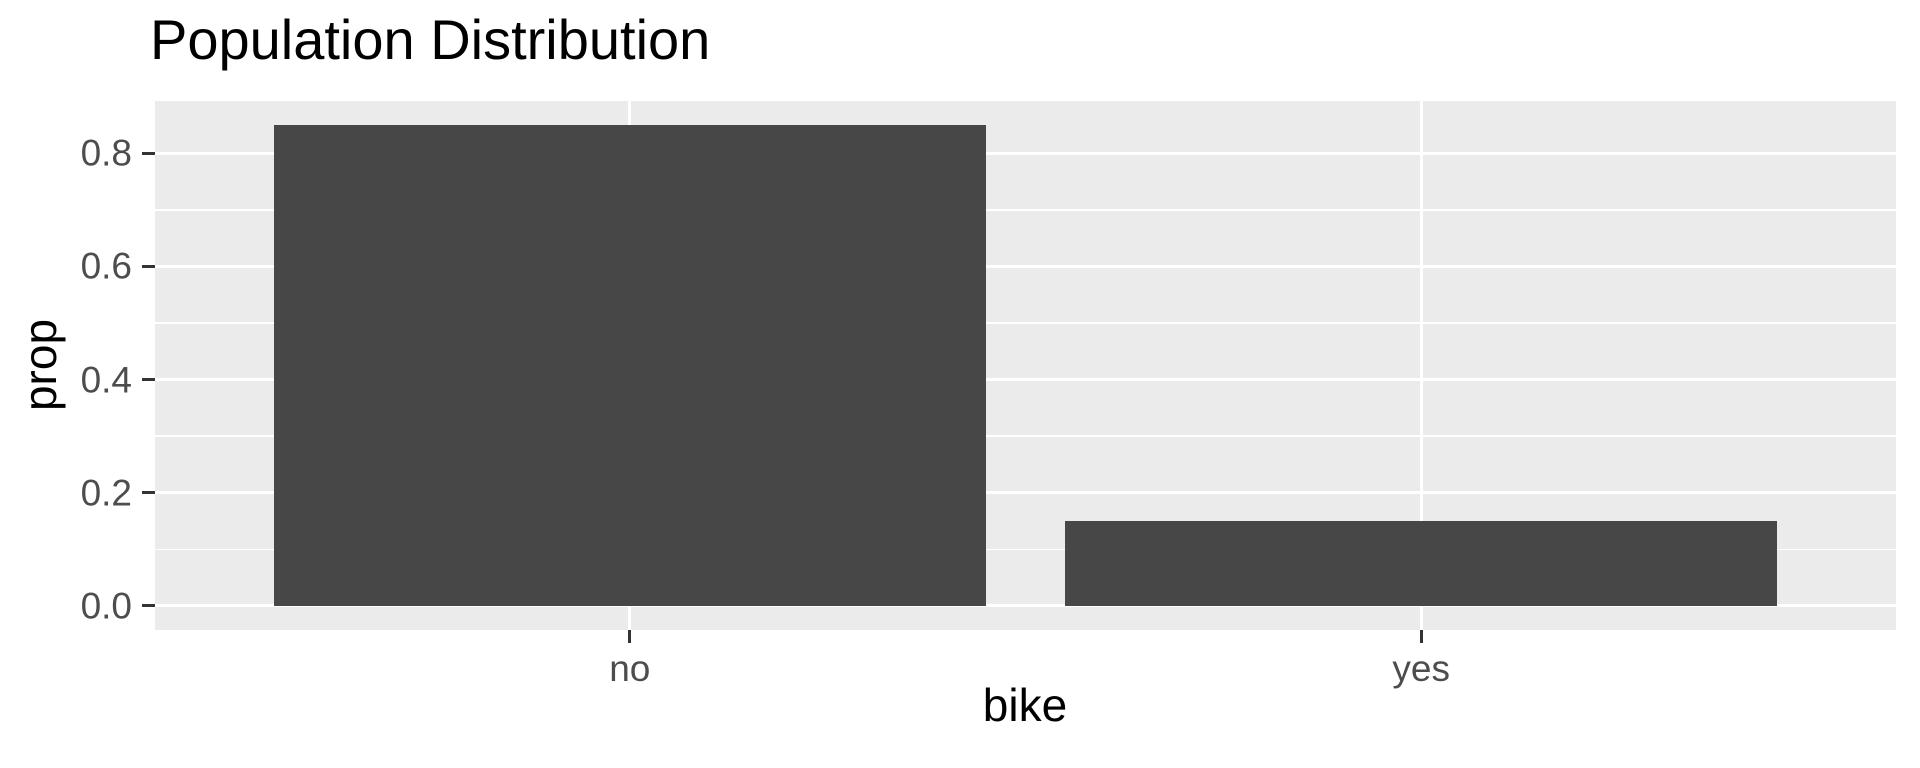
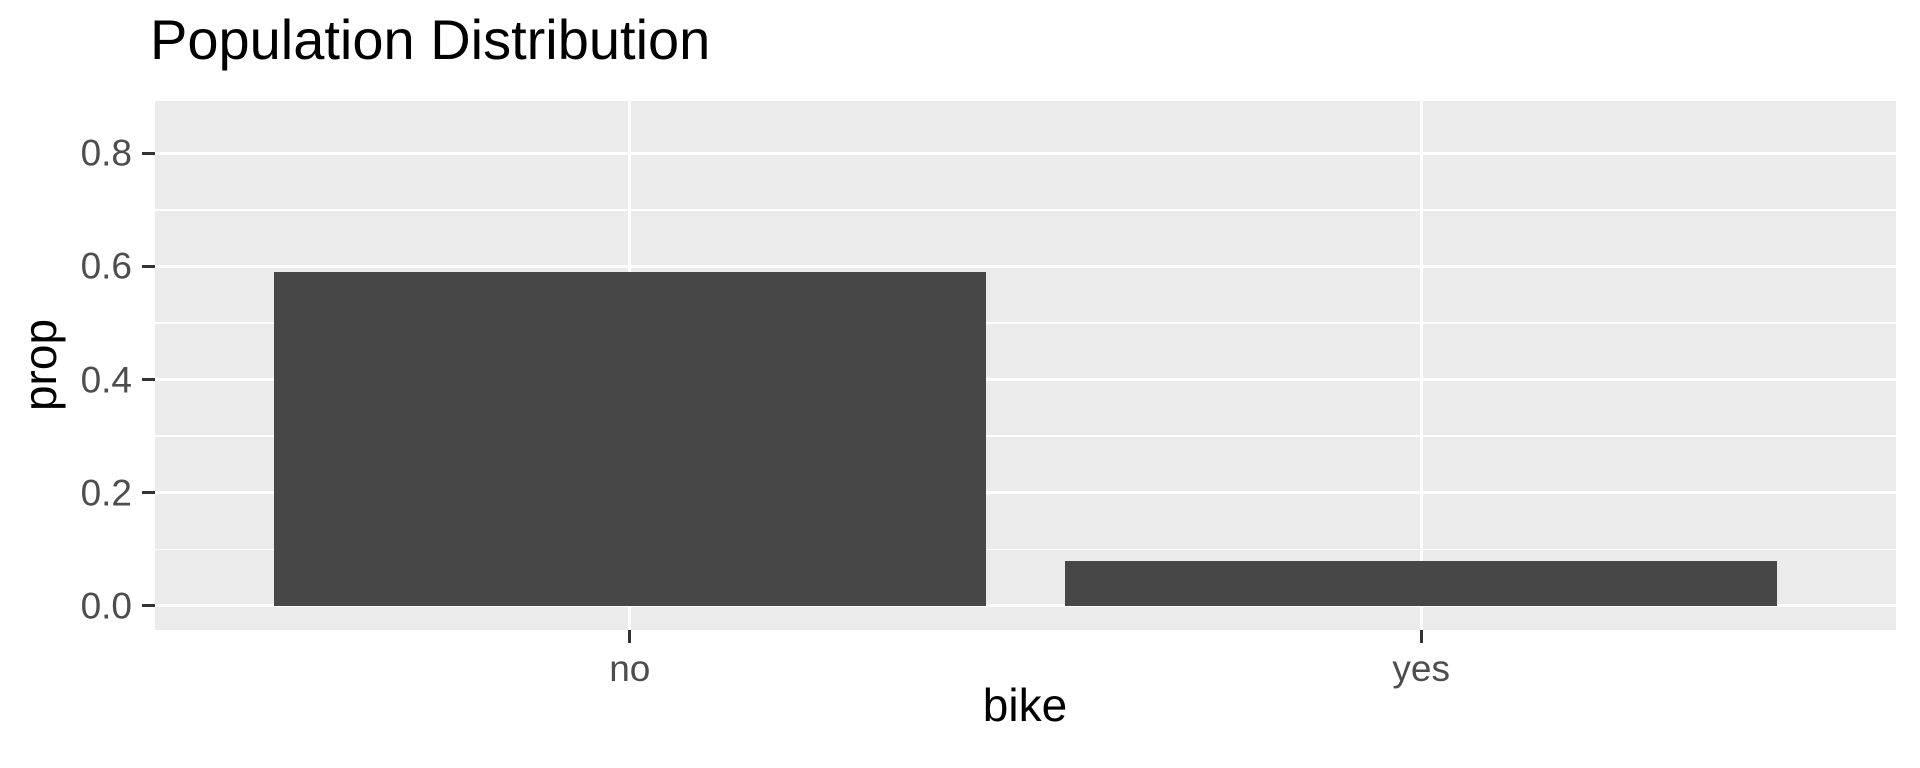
no: 0.85 -> 0.59
yes: 0.15 -> 0.08
